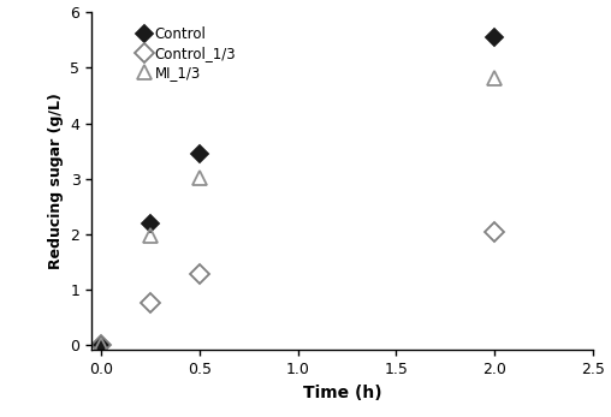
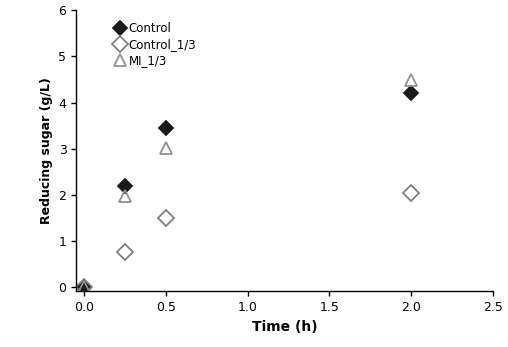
Control_1/3/0.5: 1.27 -> 1.50
Control/2.0: 5.55 -> 4.20
MI_1/3/2.0: 4.82 -> 4.50
